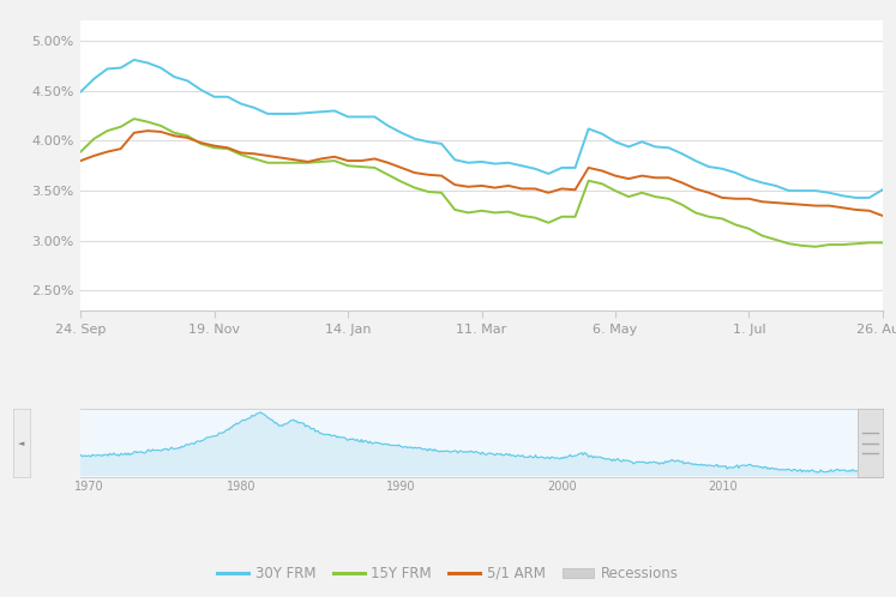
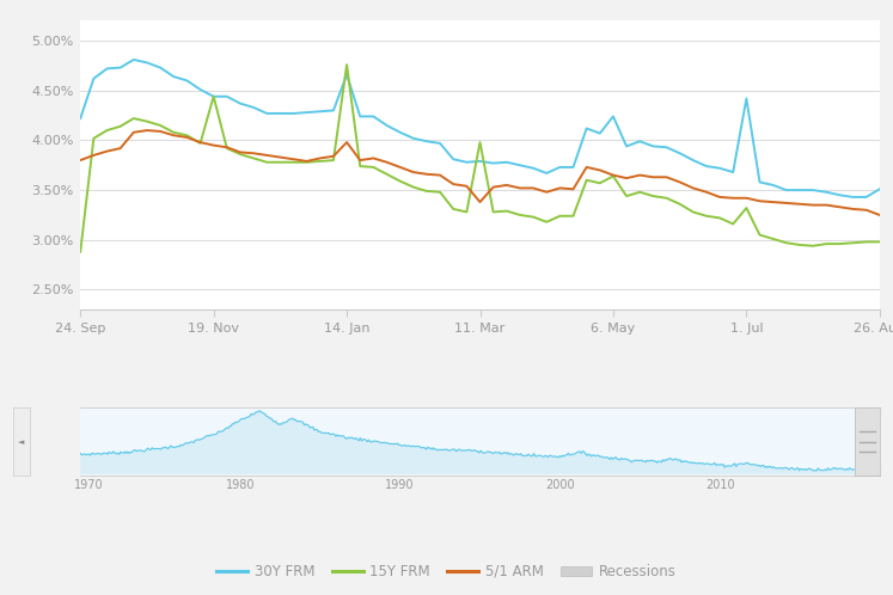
30Y FRM/24. Sep: 4.49% -> 4.22%
15Y FRM/24. Sep: 3.89% -> 2.88%
15Y FRM/19. Nov: 3.93% -> 4.44%
30Y FRM/14. Jan: 4.24% -> 4.66%
15Y FRM/14. Jan: 3.75% -> 4.76%
5/1 ARM/14. Jan: 3.80% -> 3.98%
15Y FRM/11. Mar: 3.30% -> 3.98%
5/1 ARM/11. Mar: 3.55% -> 3.38%
30Y FRM/6. May: 3.99% -> 4.24%
15Y FRM/6. May: 3.50% -> 3.64%
30Y FRM/1. Jul: 3.62% -> 4.42%
15Y FRM/1. Jul: 3.12% -> 3.32%
